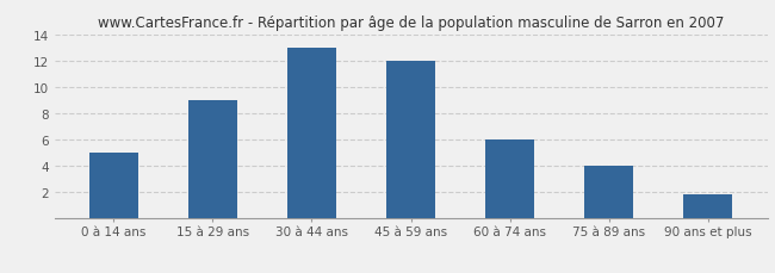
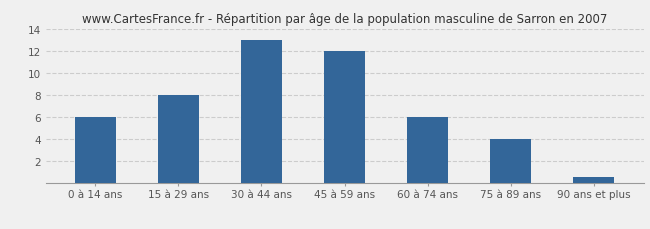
0 à 14 ans: 5.0 -> 6.0
15 à 29 ans: 9.0 -> 8.0
90 ans et plus: 1.8 -> 0.5
